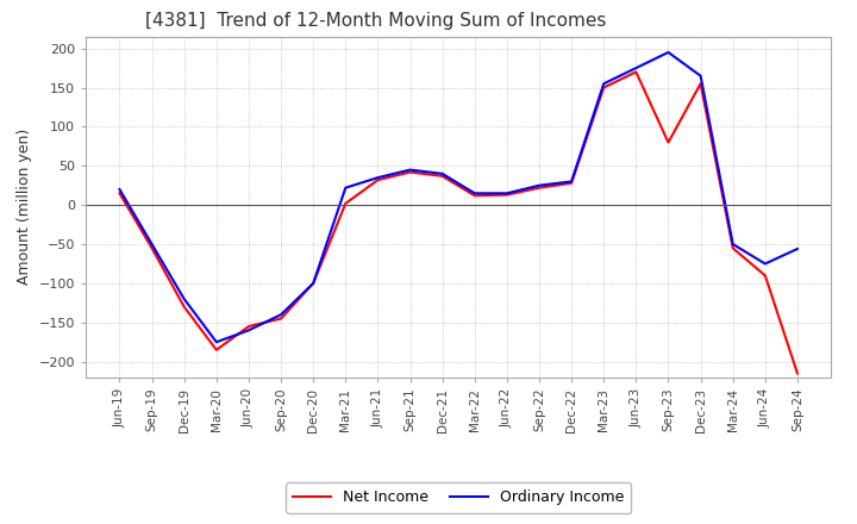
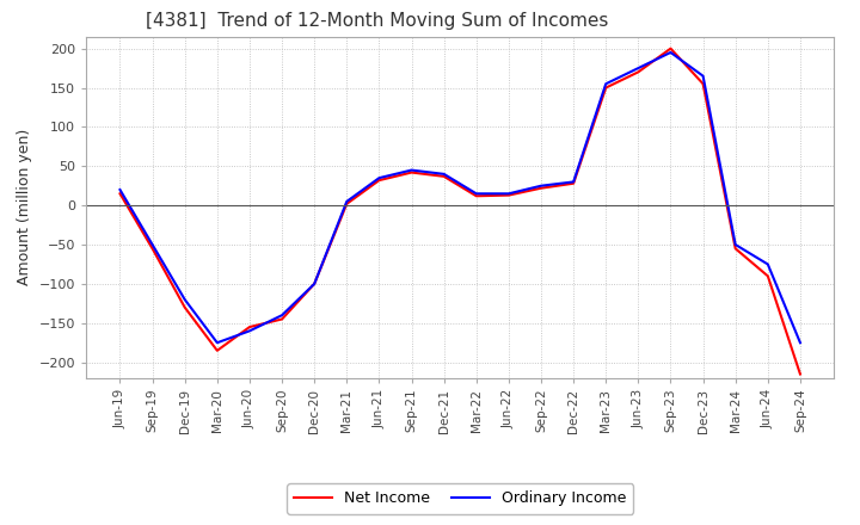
Ordinary Income/Mar-21: 22 -> 5
Net Income/Sep-23: 80 -> 200
Ordinary Income/Sep-24: -56 -> -175
